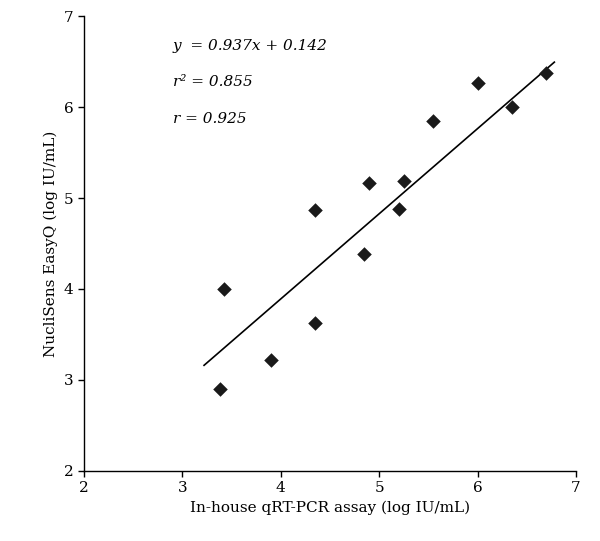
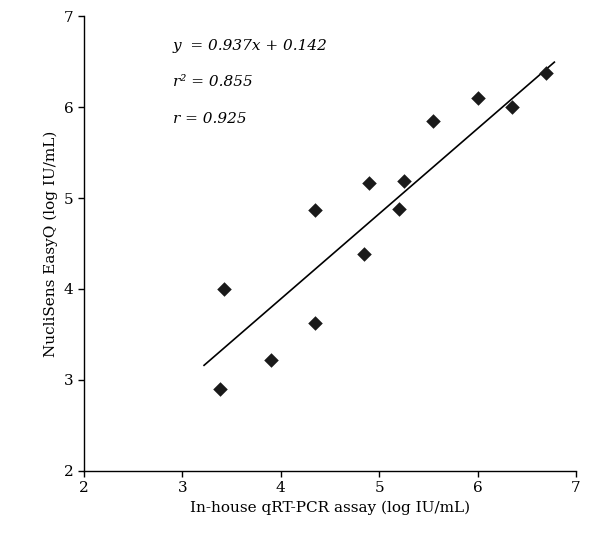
6: 6.26 -> 6.10
